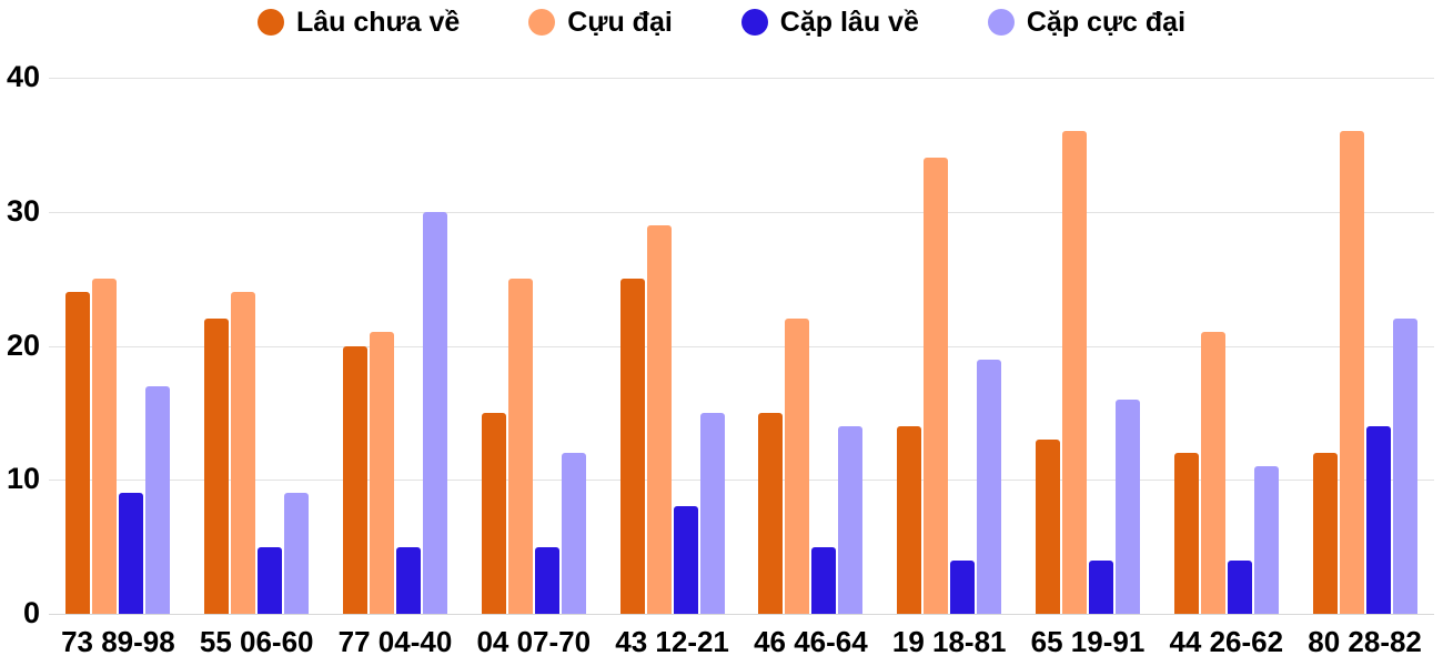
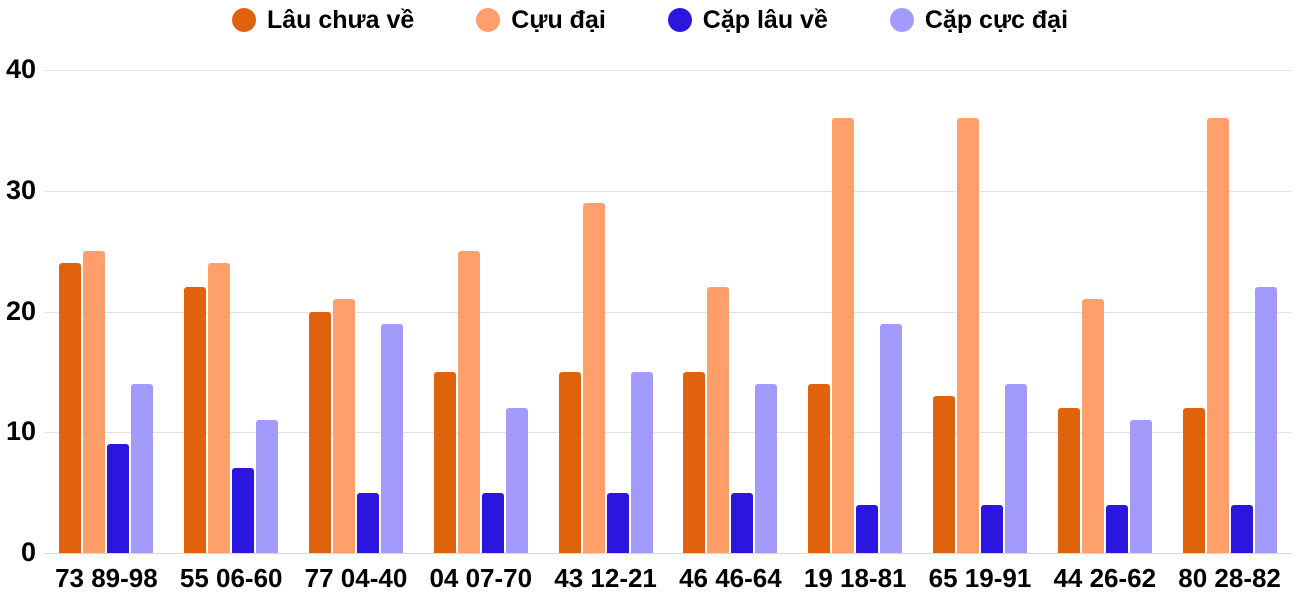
Cặp cực đại/73 89-98: 17 -> 14
Cặp lâu về/55 06-60: 5 -> 7
Cặp cực đại/55 06-60: 9 -> 11
Cặp cực đại/77 04-40: 30 -> 19
Lâu chưa về/43 12-21: 25 -> 15
Cặp lâu về/43 12-21: 8 -> 5
Cựu đại/19 18-81: 34 -> 36
Cặp cực đại/65 19-91: 16 -> 14
Cặp lâu về/80 28-82: 14 -> 4
